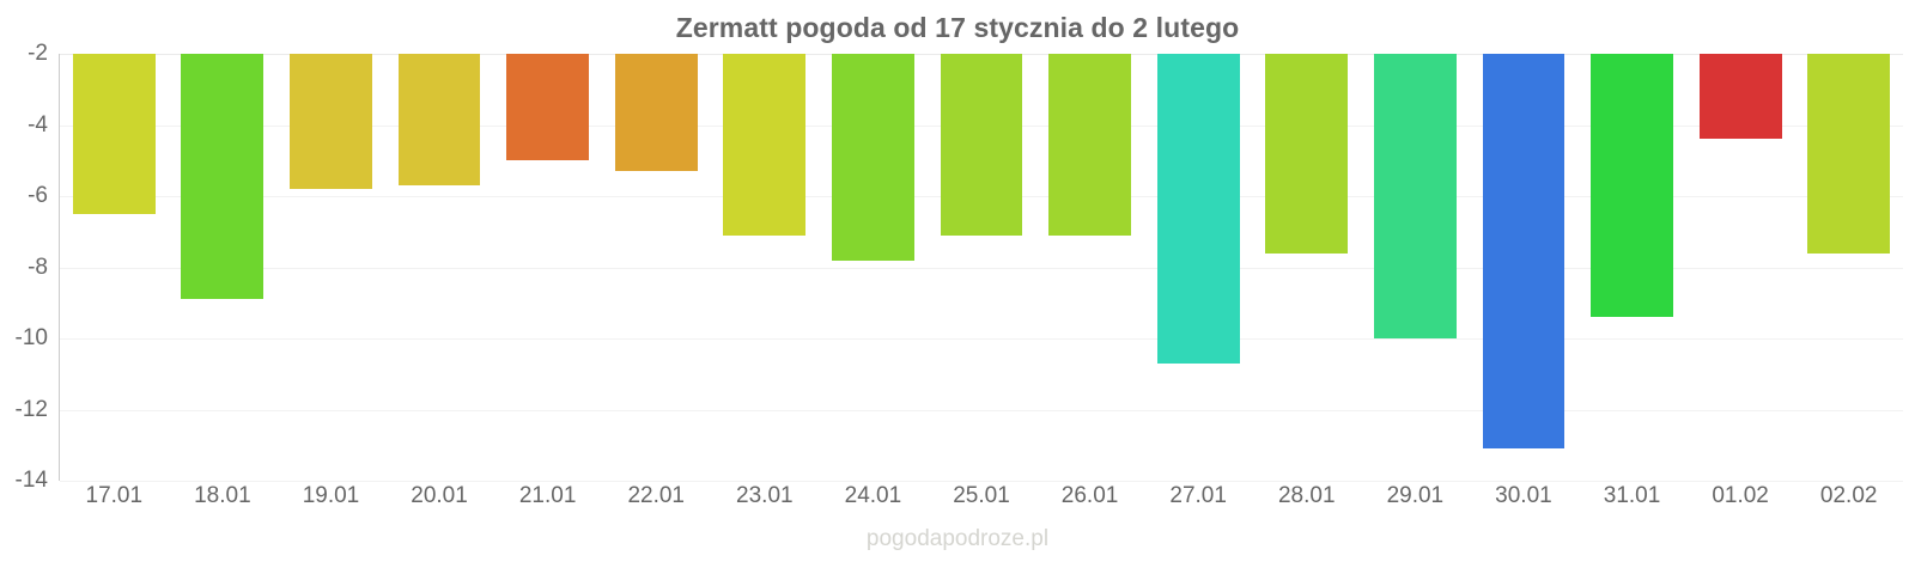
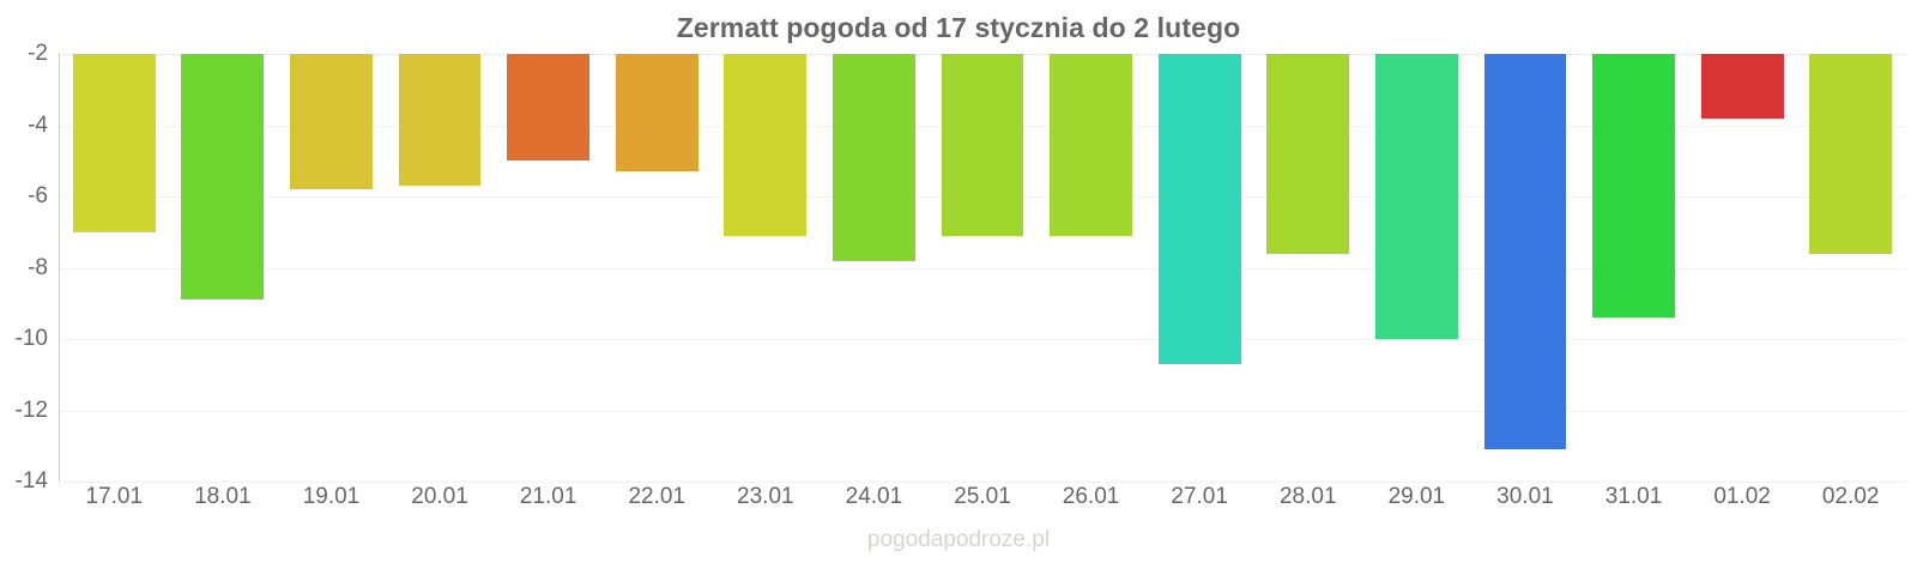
17.01: -6.5 -> -7.0
01.02: -4.4 -> -3.8
